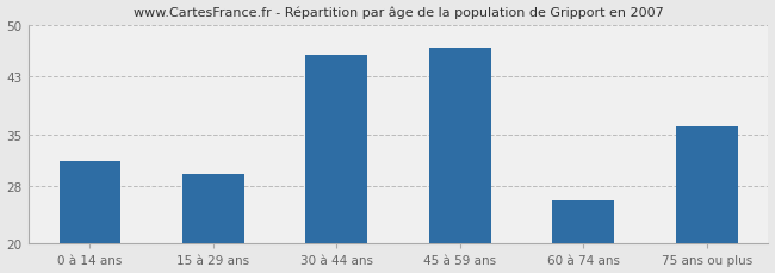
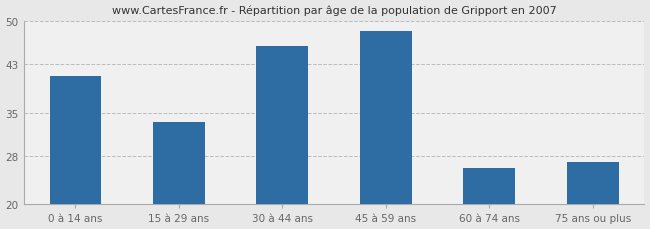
0 à 14 ans: 31.4 -> 41.0
15 à 29 ans: 29.6 -> 33.5
45 à 59 ans: 47.0 -> 48.5
75 ans ou plus: 36.2 -> 27.0
